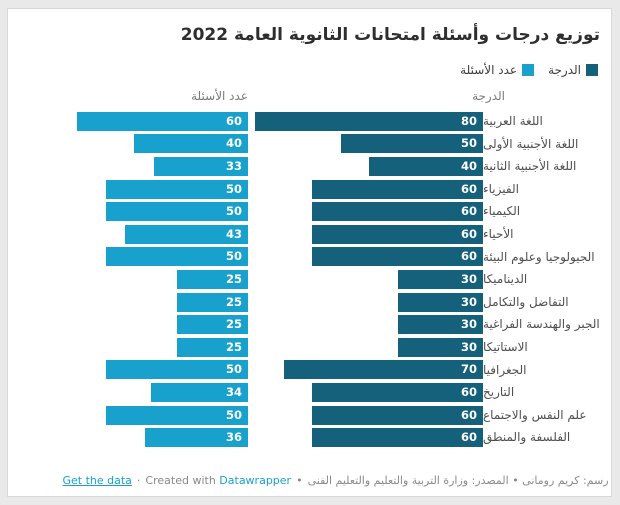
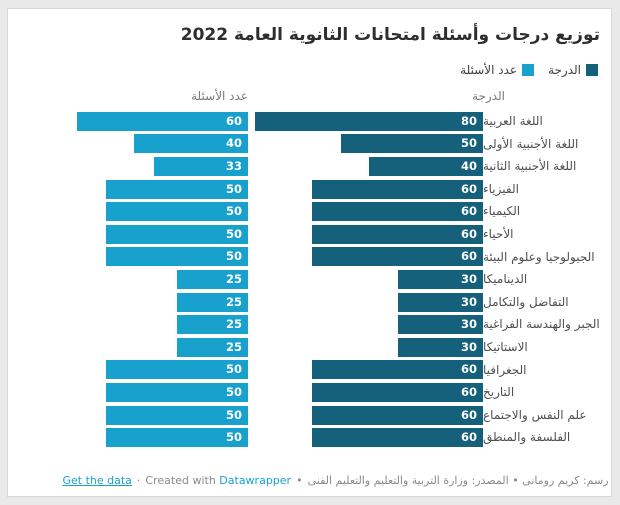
عدد الأسئلة/الأحياء: 43 -> 50
الدرجة/الجغرافيا: 70 -> 60
عدد الأسئلة/التاريخ: 34 -> 50
عدد الأسئلة/الفلسفة والمنطق: 36 -> 50
